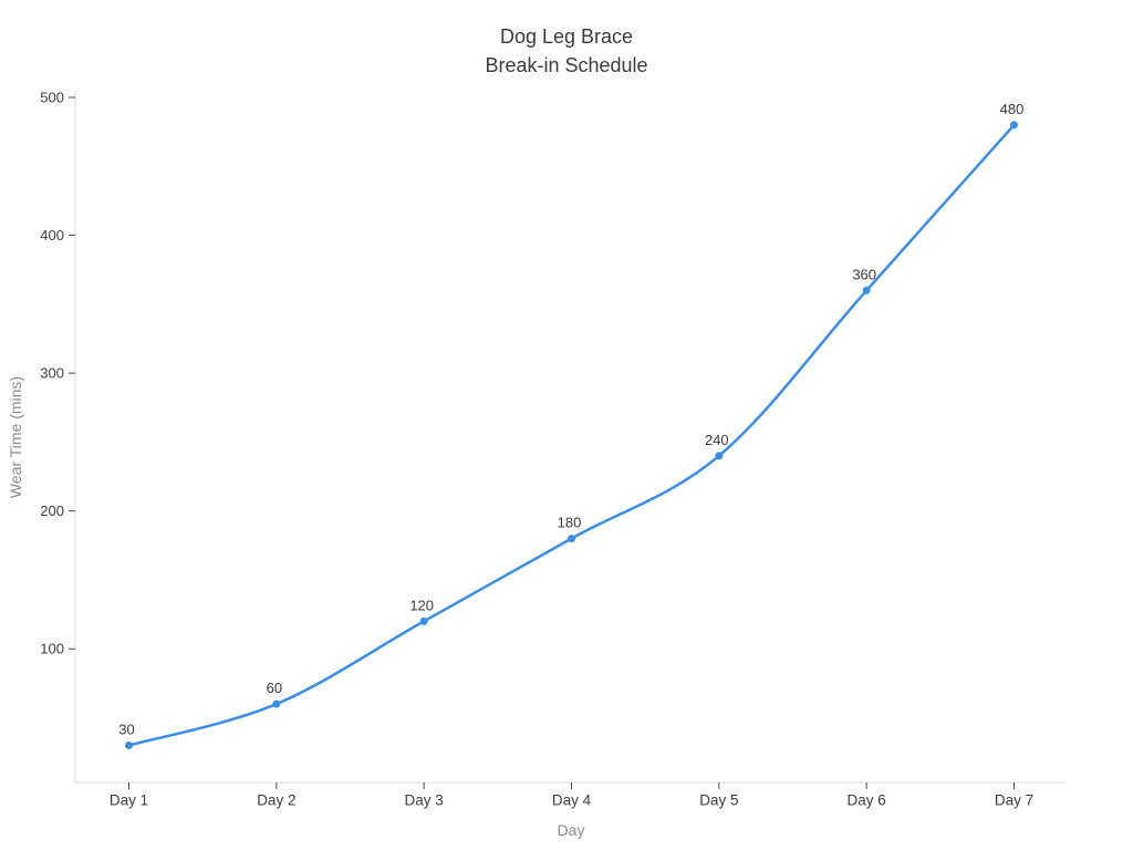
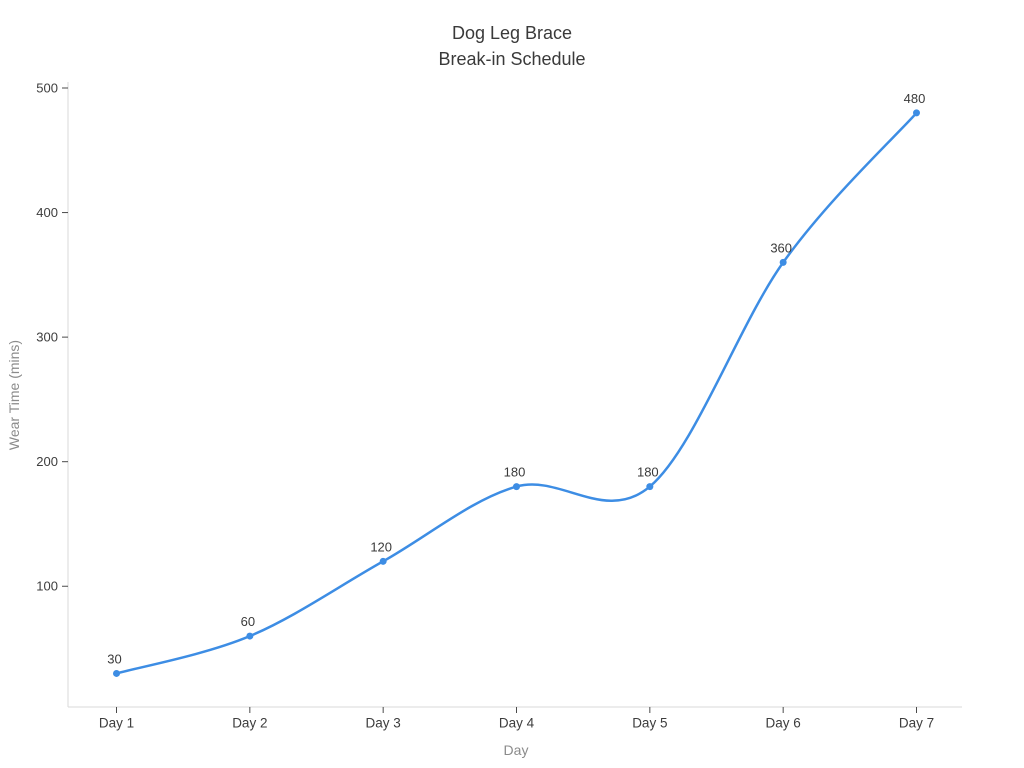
Day 5: 240 -> 180
